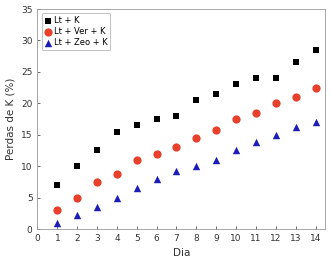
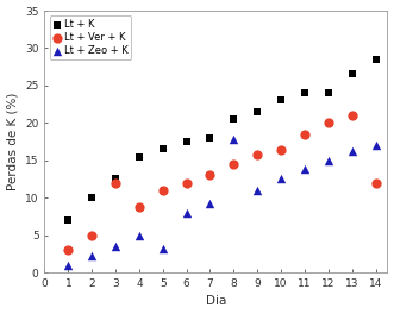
Lt + Ver + K/3: 7.5 -> 12.0
Lt + Zeo + K/5: 6.5 -> 3.2
Lt + Zeo + K/8: 10.0 -> 17.8
Lt + Ver + K/10: 17.5 -> 16.4
Lt + Ver + K/14: 22.5 -> 12.0
